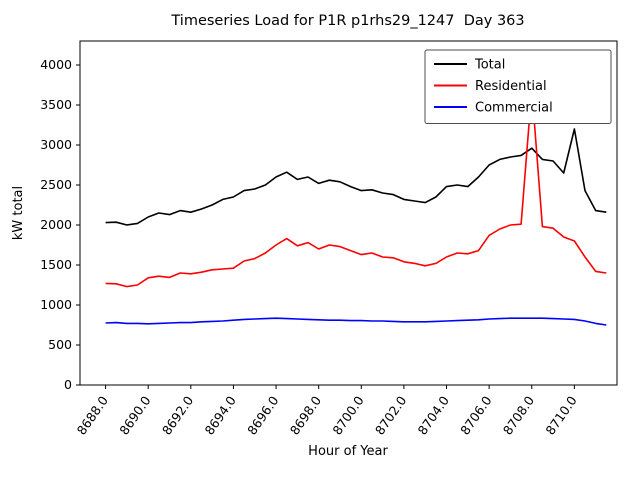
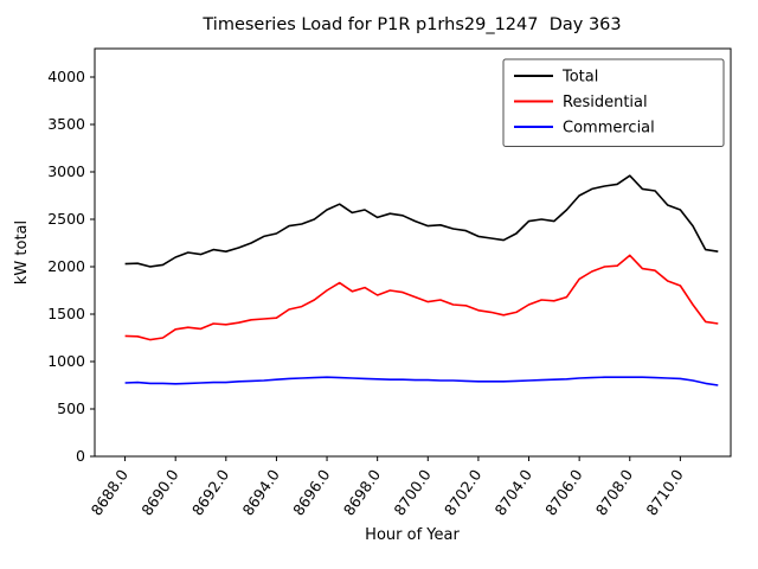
Residential/8708.0: 3700 -> 2100
Total/8710.0: 3200 -> 2600
